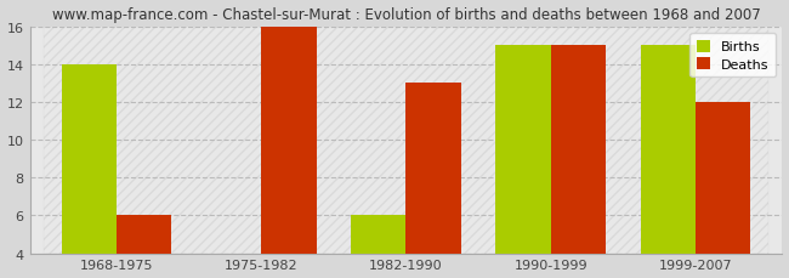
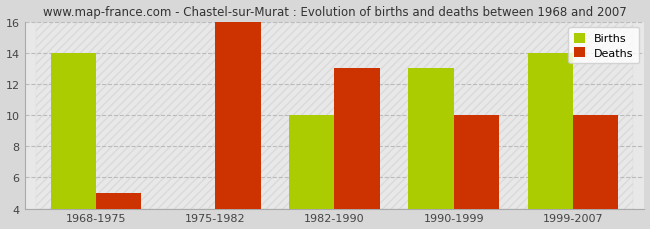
Deaths/1968-1975: 6 -> 5
Births/1982-1990: 6 -> 10
Births/1990-1999: 15 -> 13
Deaths/1990-1999: 15 -> 10
Births/1999-2007: 15 -> 14
Deaths/1999-2007: 12 -> 10
